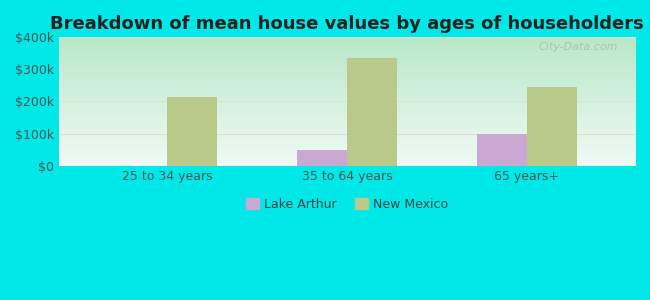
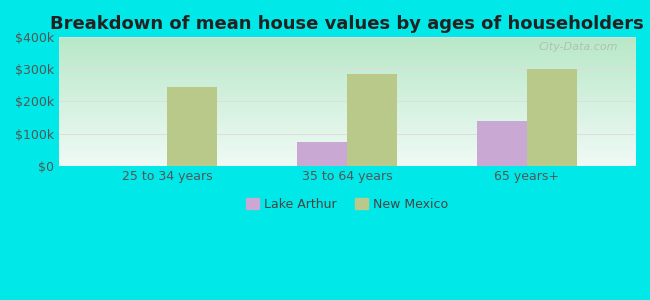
New Mexico/25 to 34 years: $215k -> $245k
Lake Arthur/35 to 64 years: $50k -> $75k
New Mexico/35 to 64 years: $335k -> $285k
Lake Arthur/65 years+: $100k -> $140k
New Mexico/65 years+: $245k -> $302k
